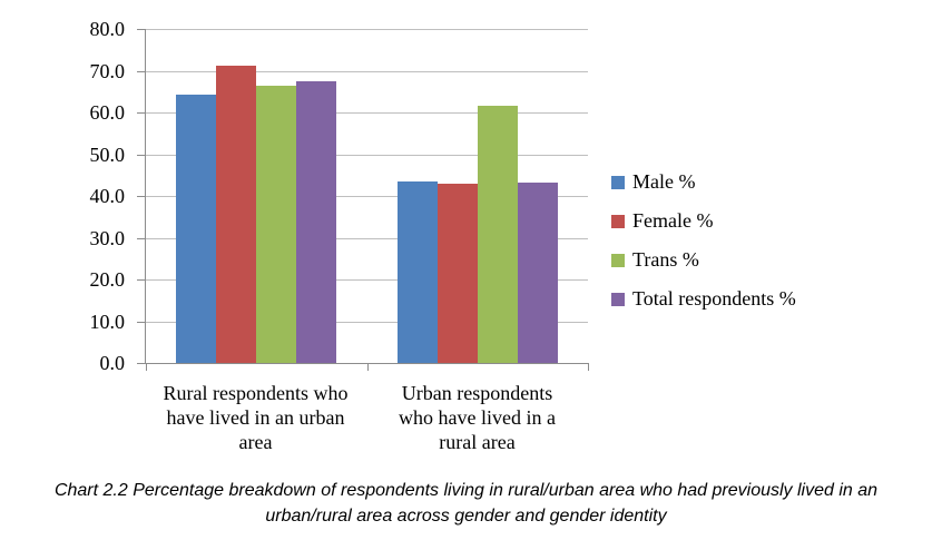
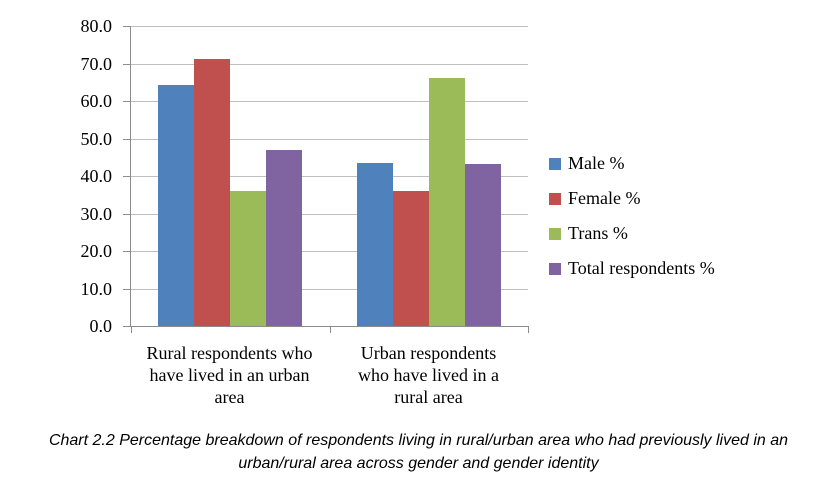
Trans %/Rural respondents who have lived in an urban area: 66 -> 36
Total respondents %/Rural respondents who have lived in an urban area: 67 -> 47
Female %/Urban respondents who have lived in a rural area: 43 -> 36
Trans %/Urban respondents who have lived in a rural area: 62 -> 66
